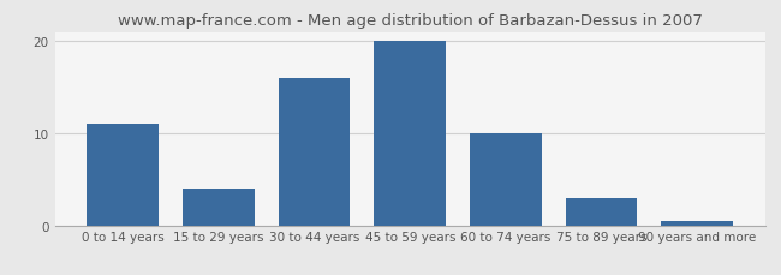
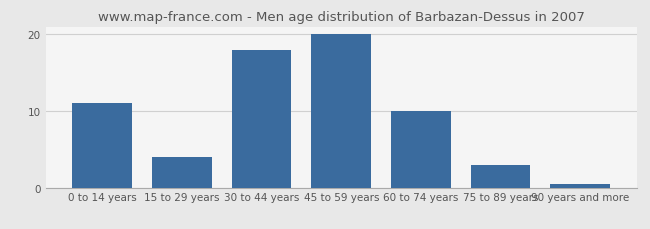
30 to 44 years: 16.0 -> 18.0
